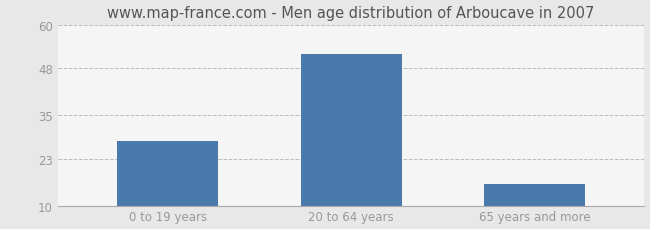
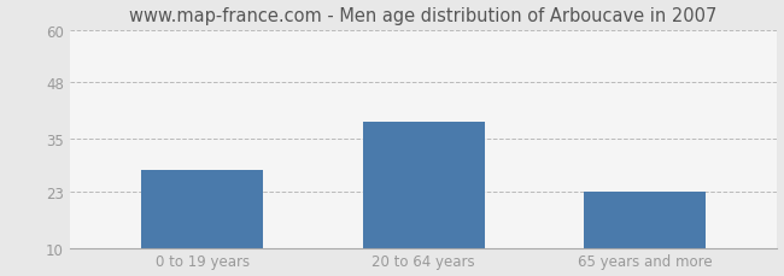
20 to 64 years: 52 -> 39
65 years and more: 16 -> 23
